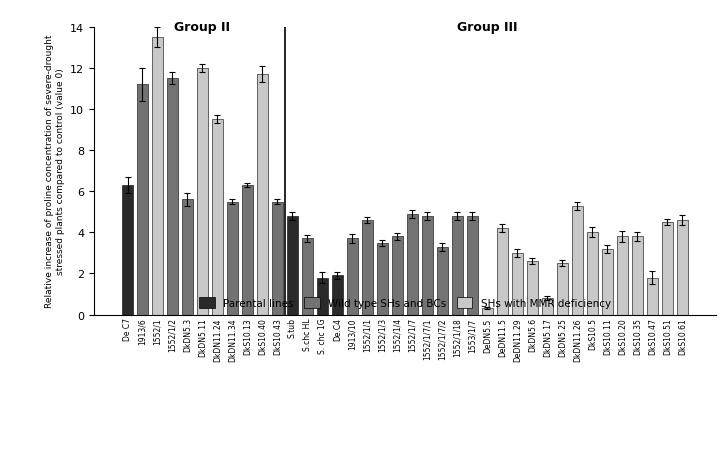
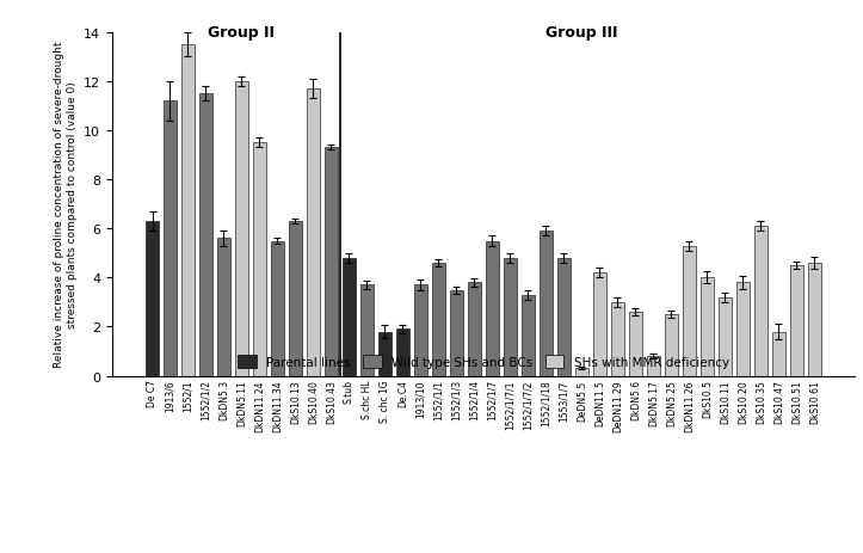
DkS10.43: 5.5 -> 9.3
1552/1/7: 4.9 -> 5.5
1552/1/18: 4.8 -> 5.9
DkS10.35: 3.8 -> 6.1
